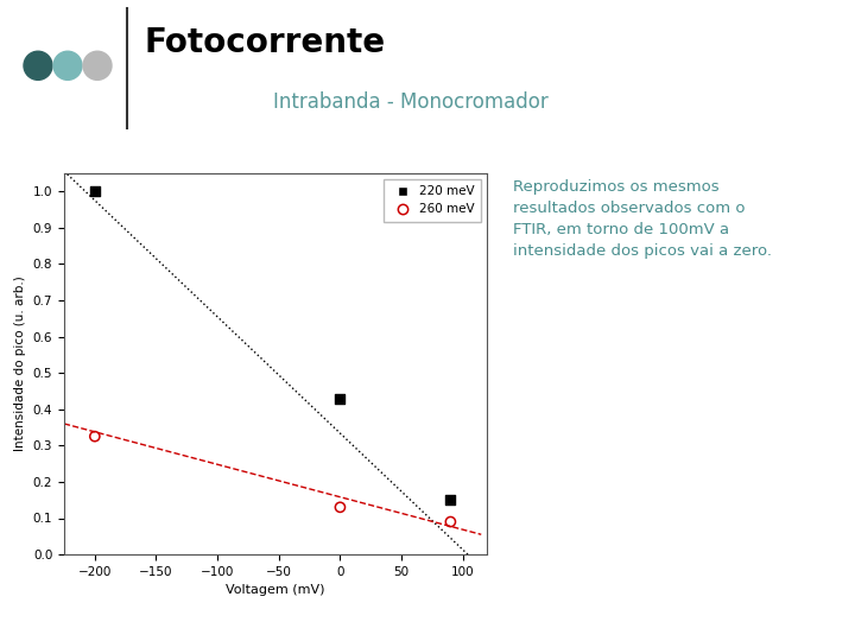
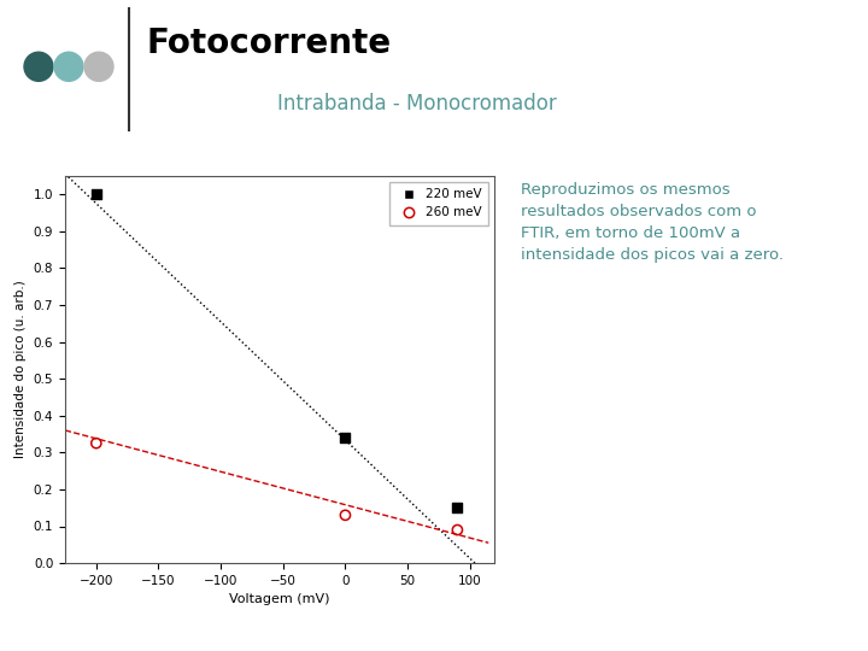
220 meV/0: 0.43 -> 0.34
